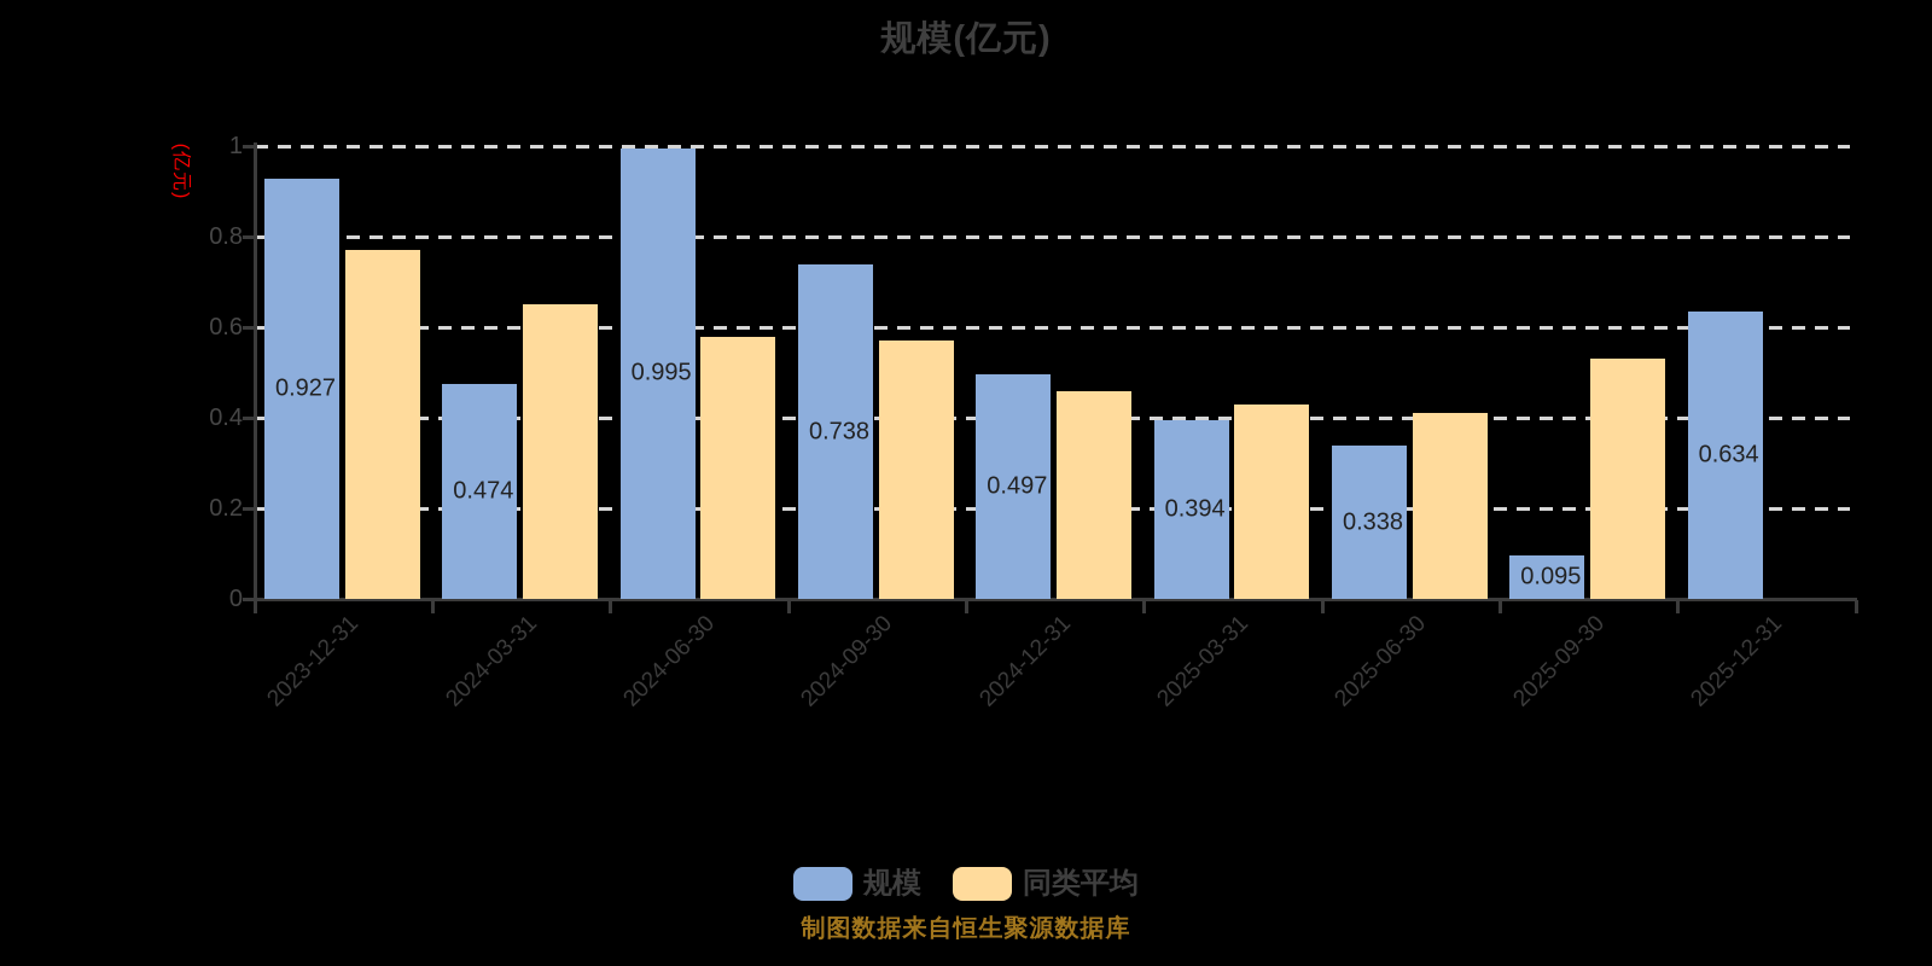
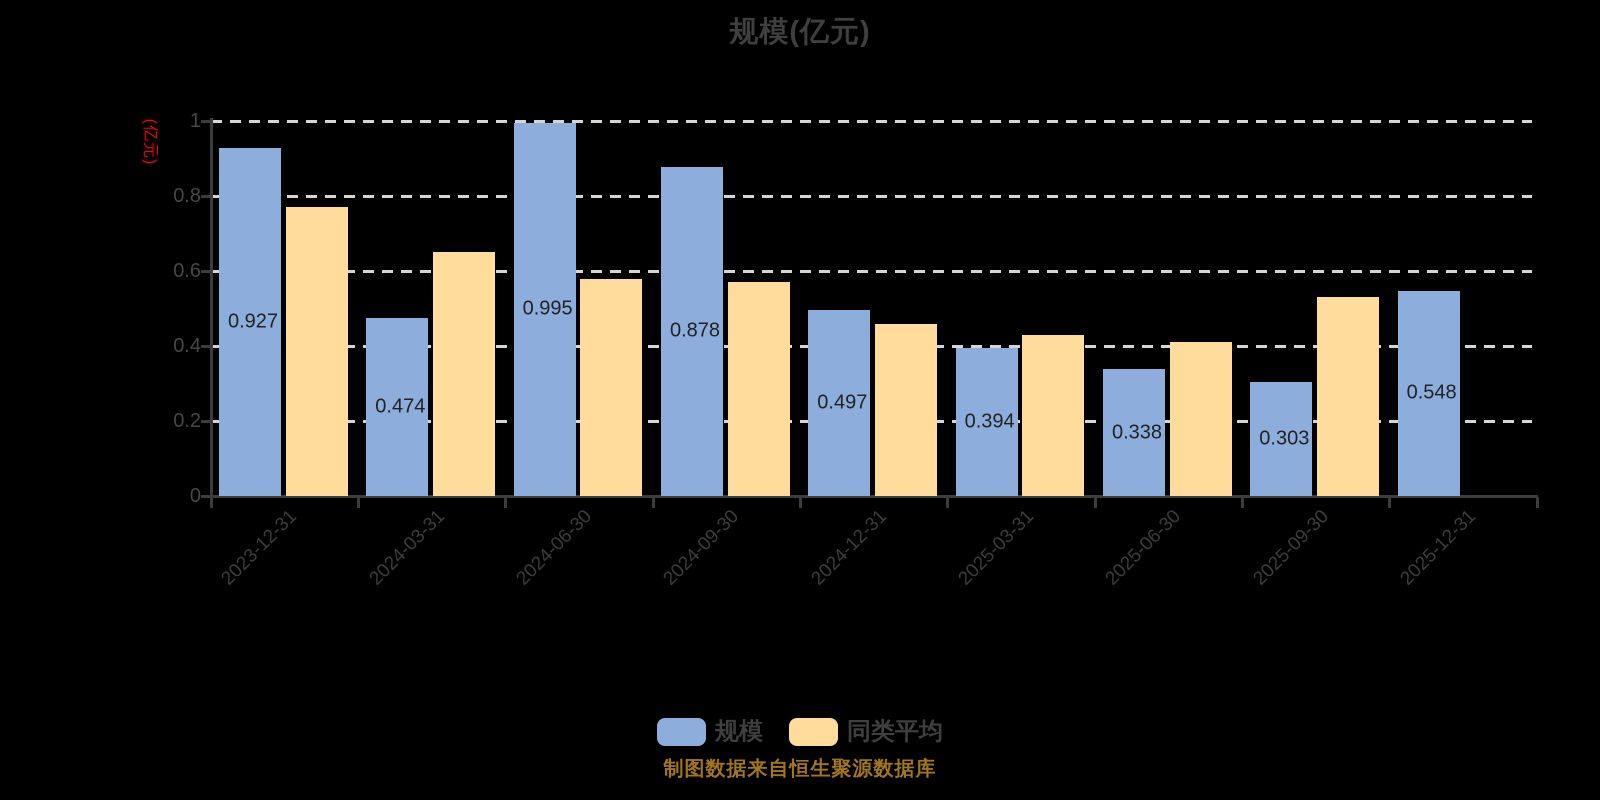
规模/2024-09-30: 0.738 -> 0.878
规模/2025-09-30: 0.095 -> 0.303
规模/2025-12-31: 0.634 -> 0.548
